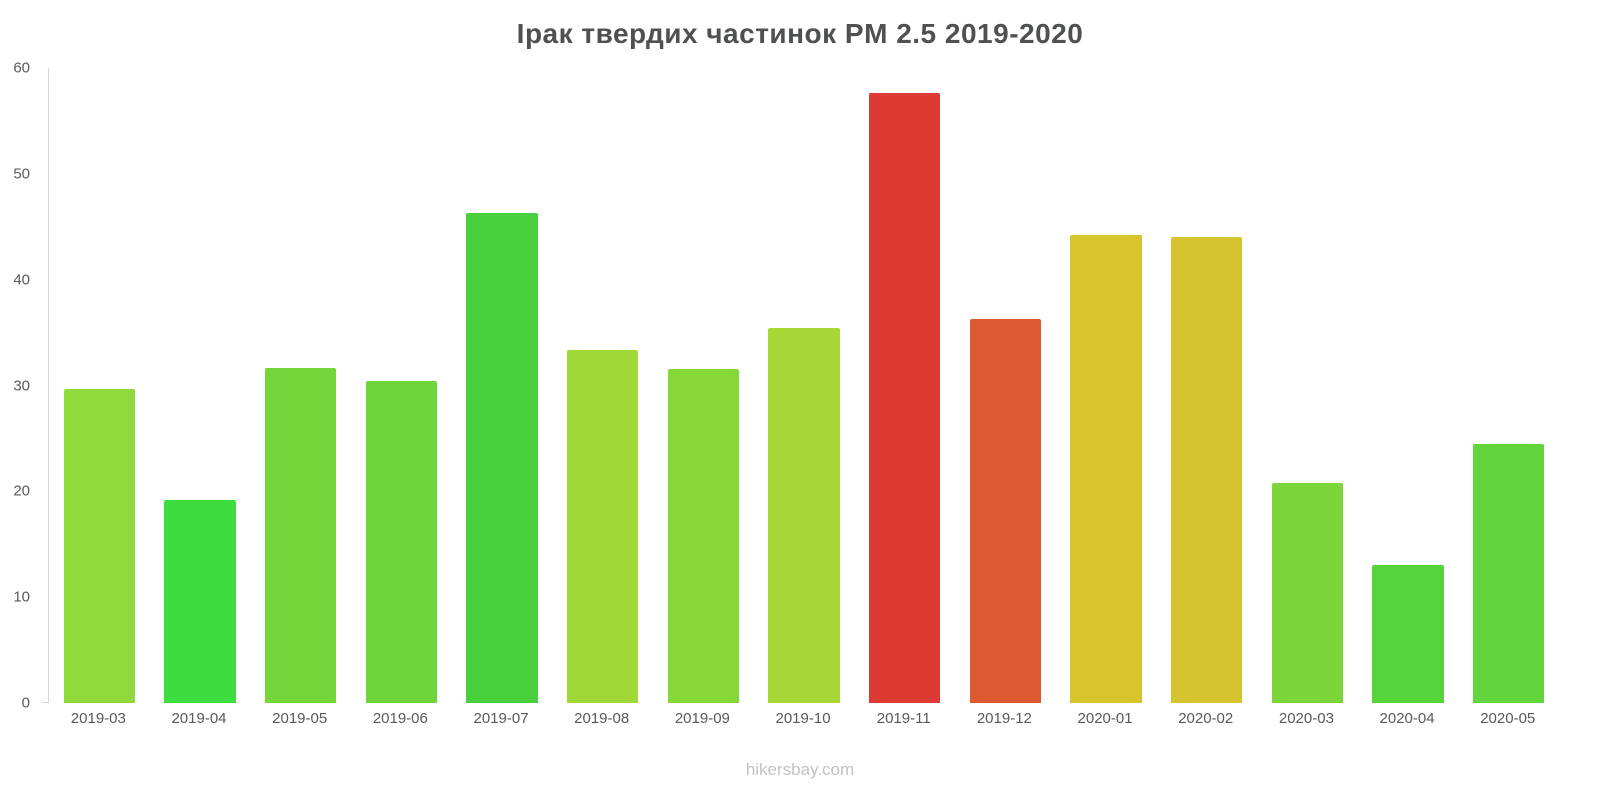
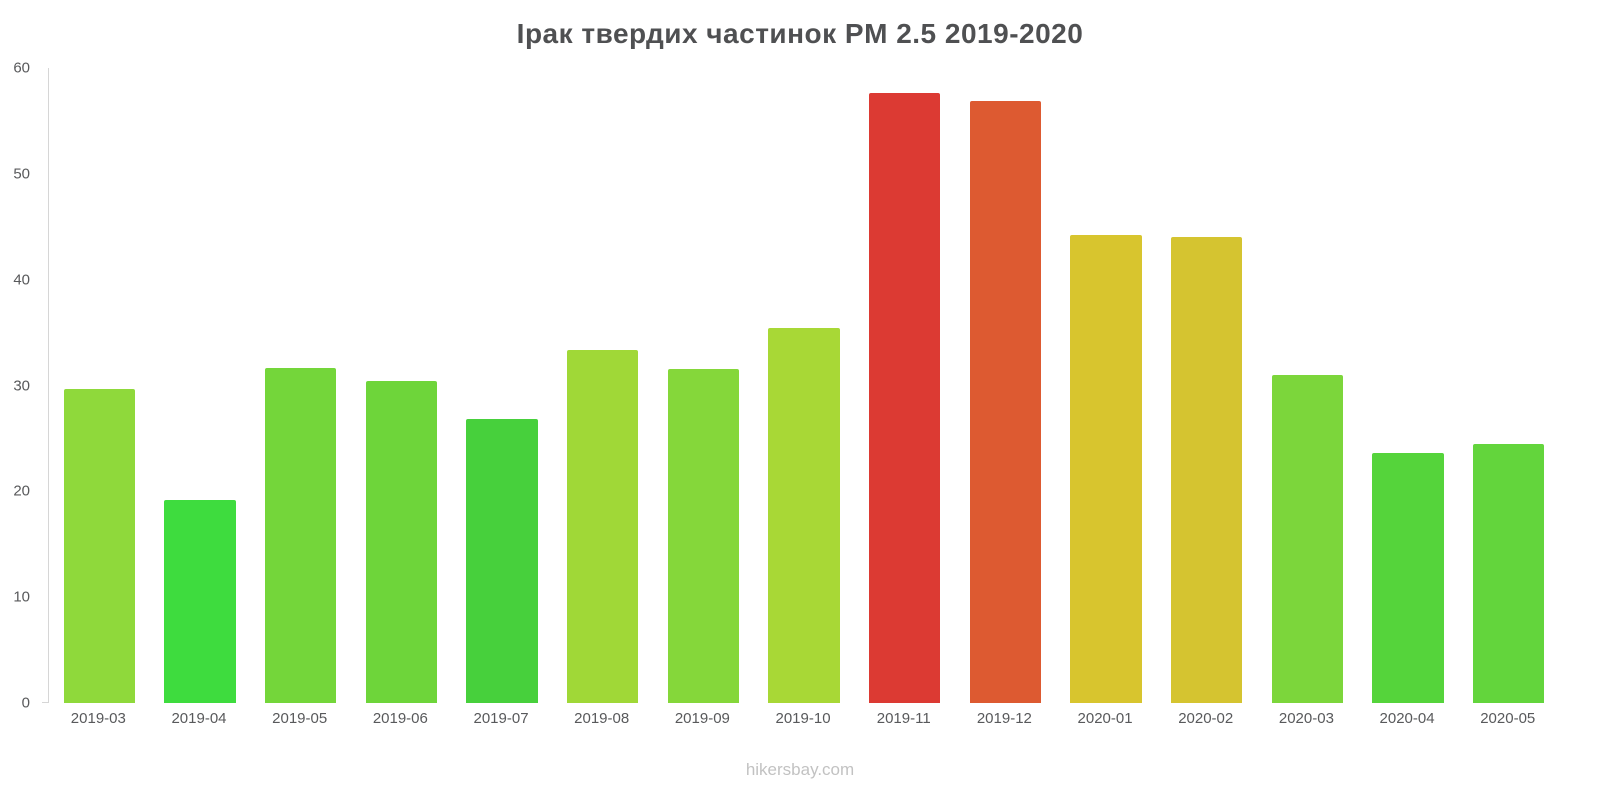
2019-07: 46.3 -> 26.8
2019-12: 36.3 -> 56.9
2020-03: 20.8 -> 31.0
2020-04: 13.0 -> 23.6
